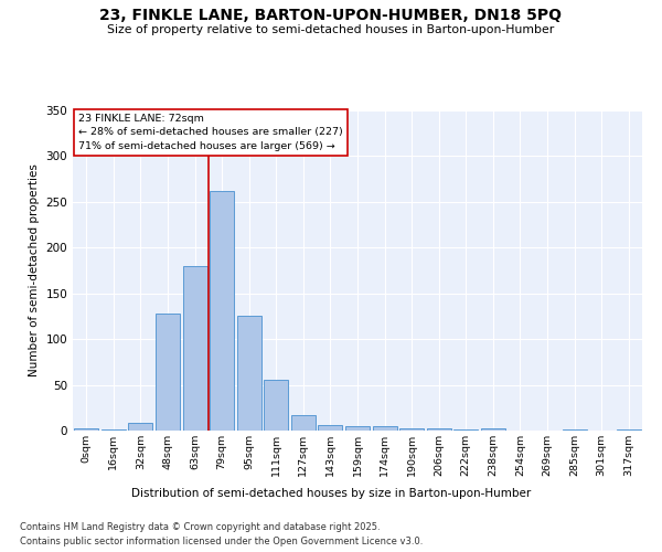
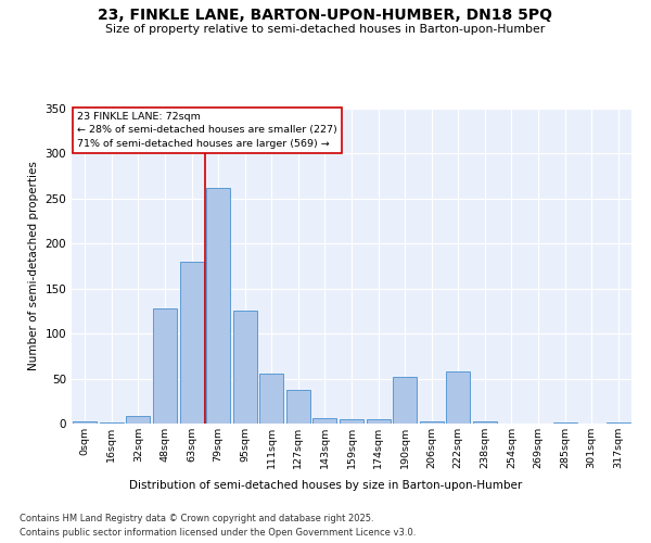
127sqm: 17 -> 38
190sqm: 2 -> 52
222sqm: 1 -> 58
